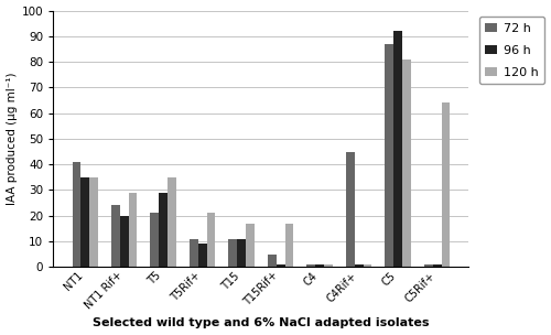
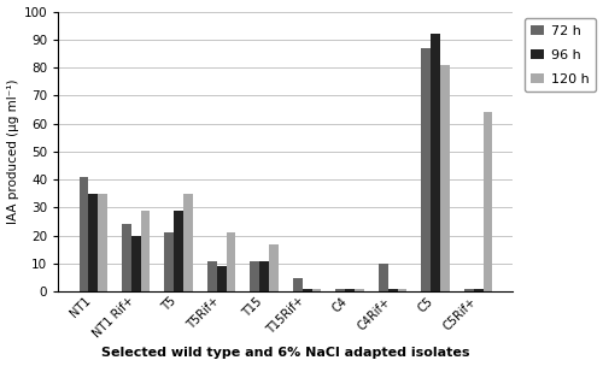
120 h/T15Rif+: 17 -> 1
72 h/C4Rif+: 45 -> 10
